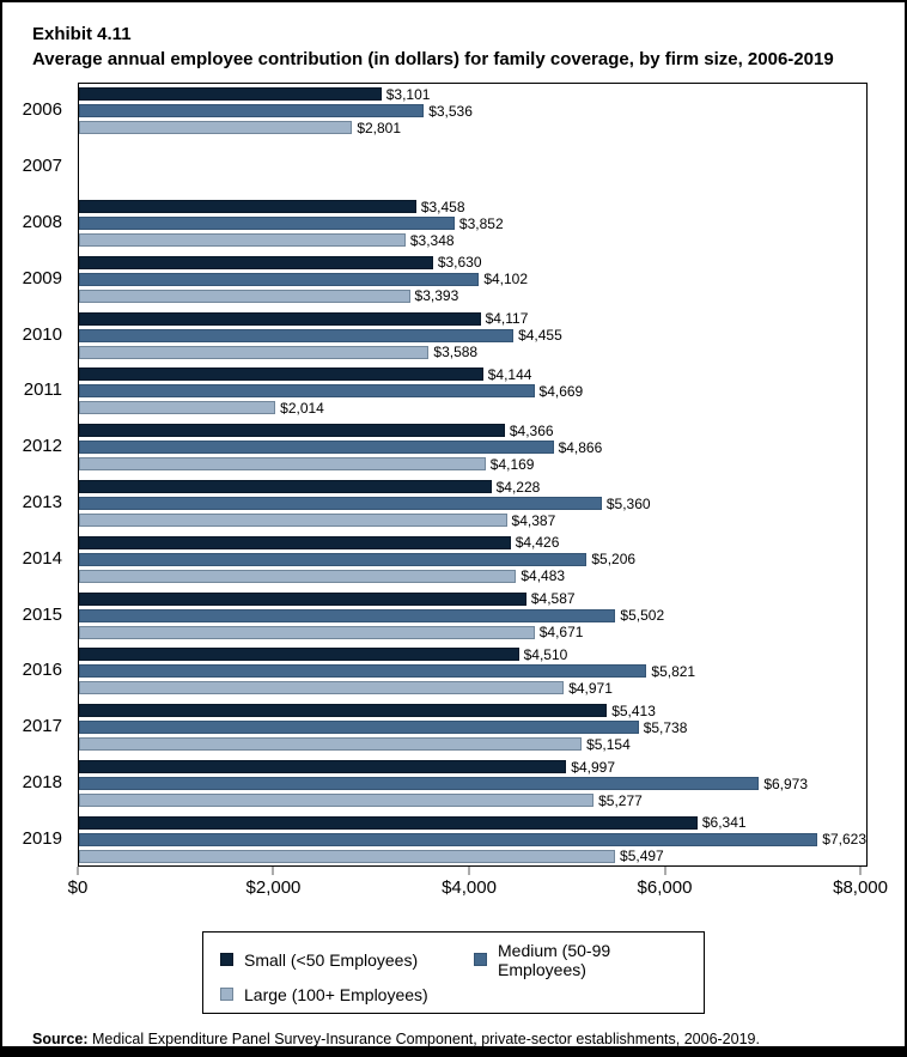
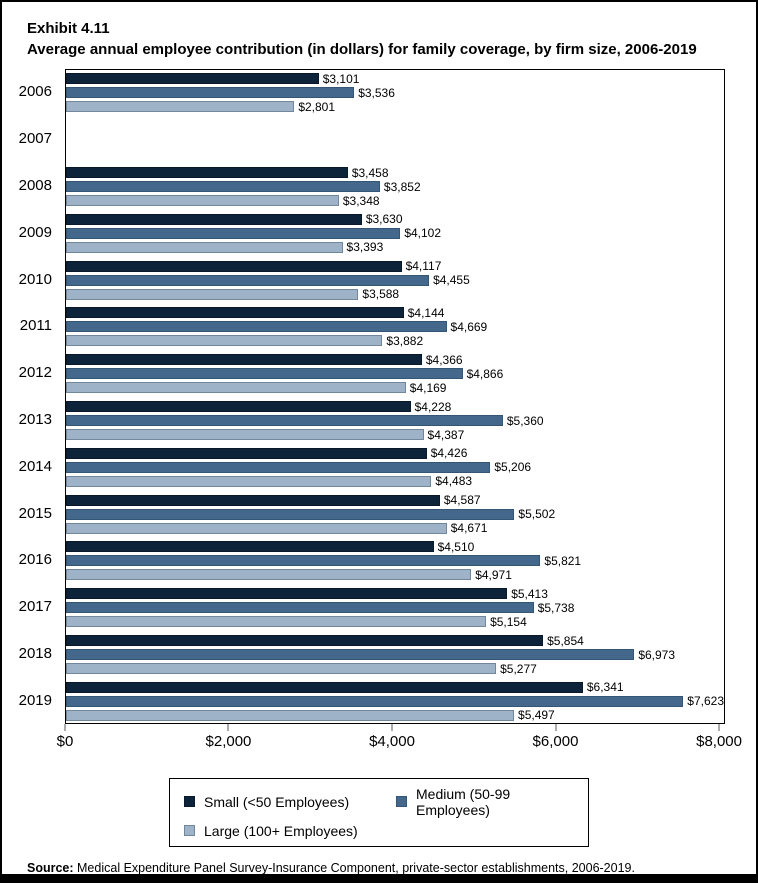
Large (100+ Employees)/2011: $2,014 -> $3,882
Small (<50 Employees)/2018: $4,997 -> $5,854
